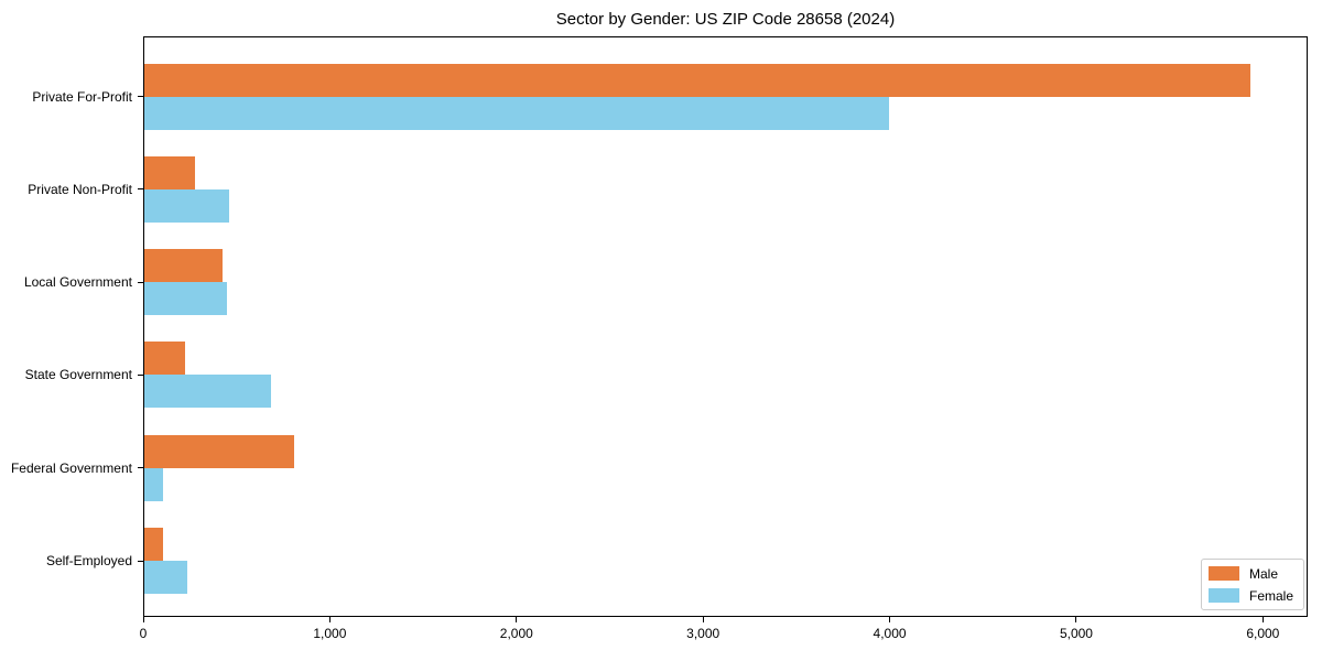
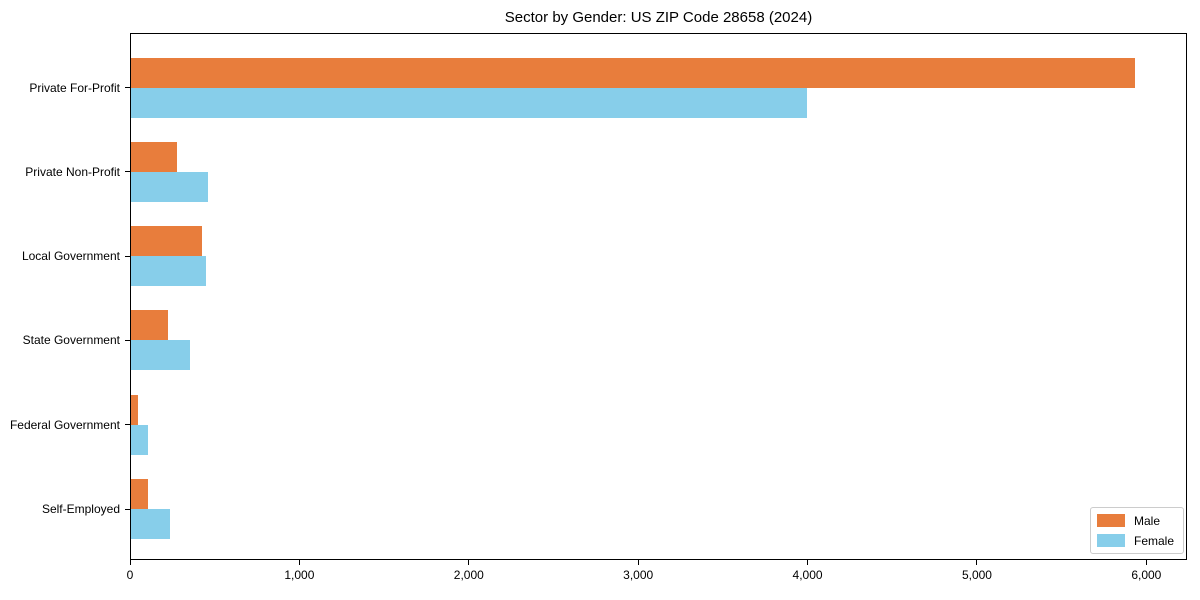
Female/State Government: 680 -> 350
Male/Federal Government: 800 -> 40
